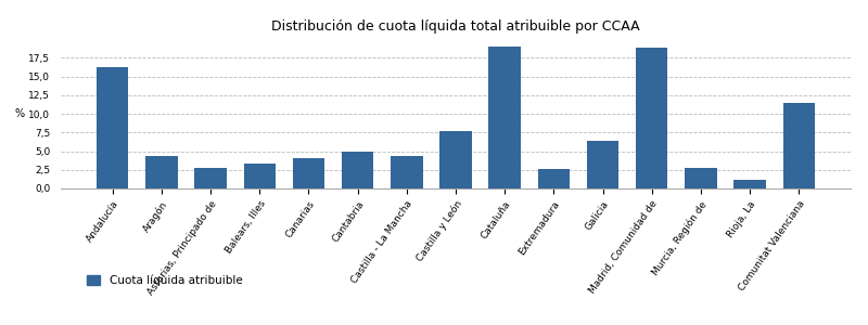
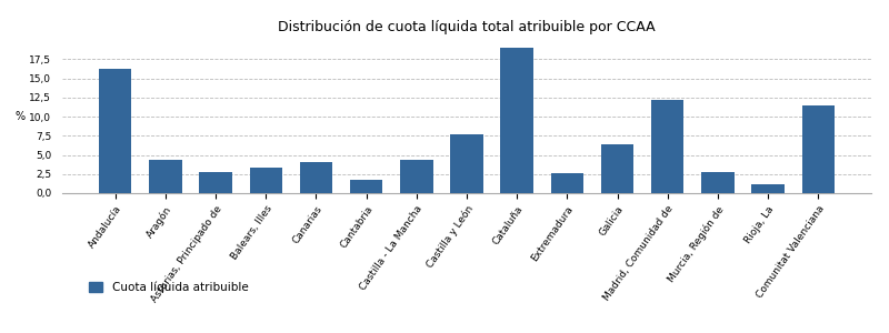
Cantabria: 5,0 -> 1,8
Madrid, Comunidad de: 18,8 -> 12,2
